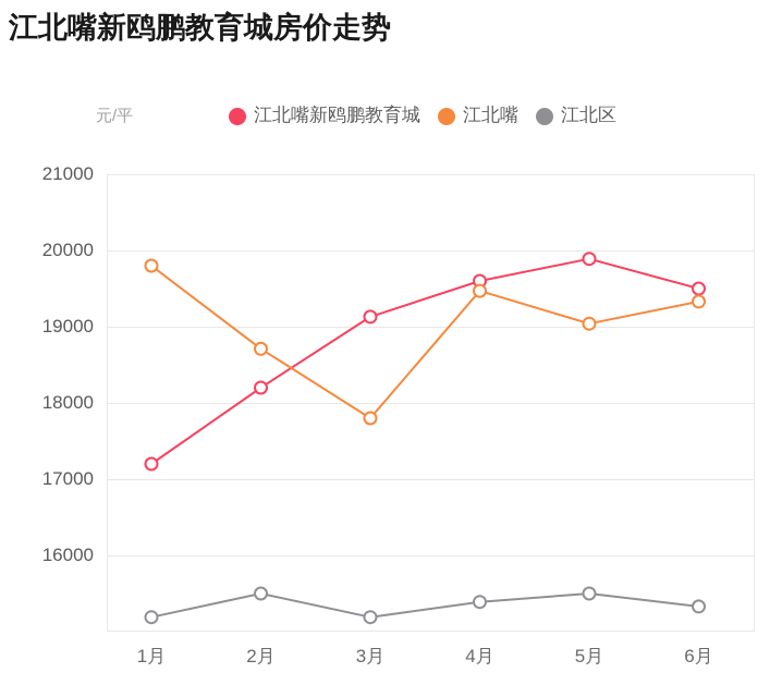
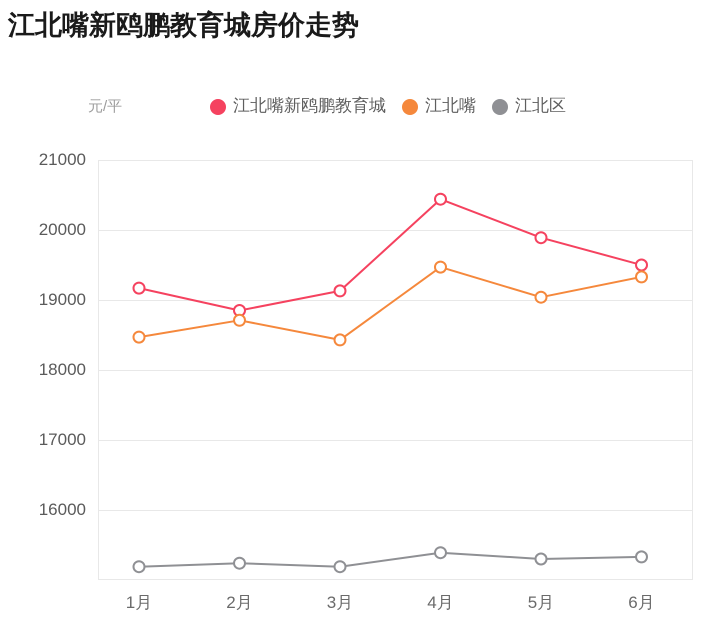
江北嘴新鸥鹏教育城/1月: 17200 -> 19200
江北嘴/1月: 19800 -> 18500
江北嘴新鸥鹏教育城/2月: 18200 -> 18800
江北区/2月: 15500 -> 15200
江北嘴/3月: 17800 -> 18400
江北嘴新鸥鹏教育城/4月: 19600 -> 20400
江北区/5月: 15500 -> 15300
